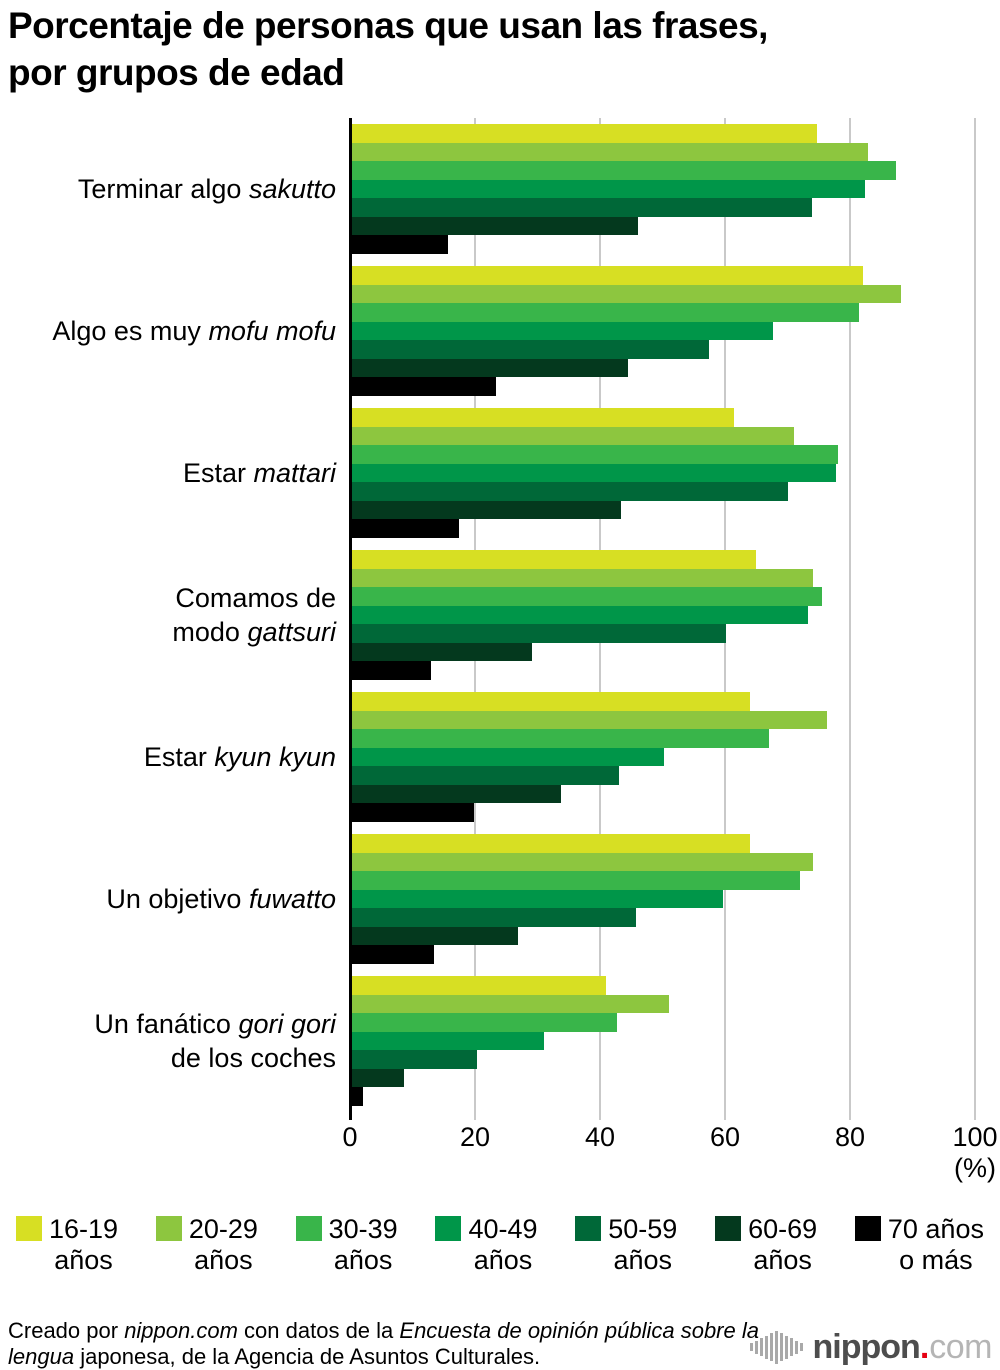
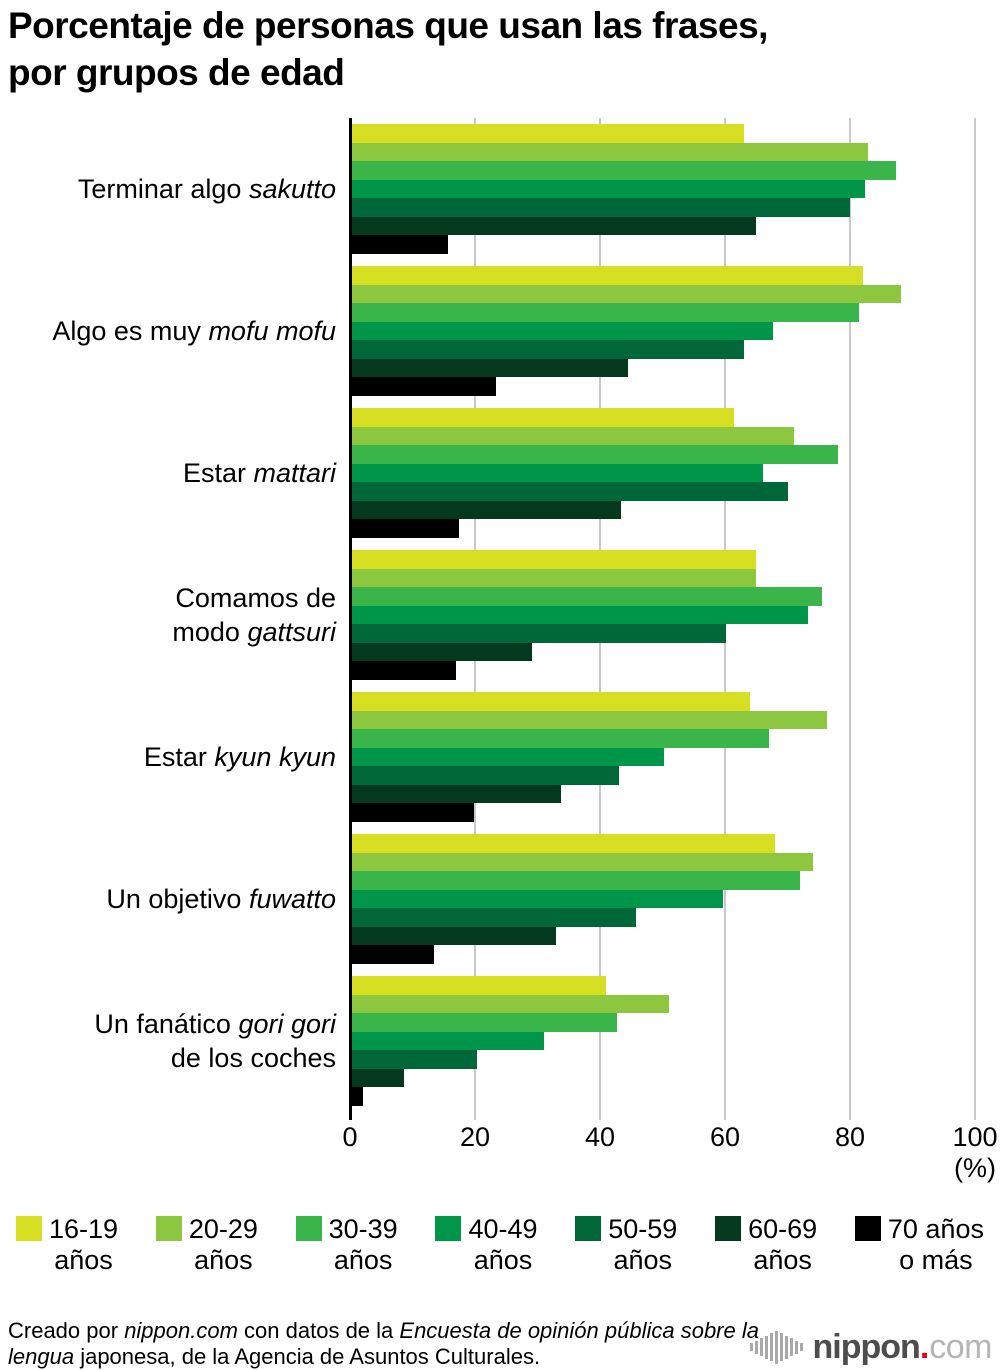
16-19 años/Terminar algo sakutto: 75 -> 63
50-59 años/Terminar algo sakutto: 74 -> 80
60-69 años/Terminar algo sakutto: 46 -> 65
50-59 años/Algo es muy mofu mofu: 58 -> 63
40-49 años/Estar mattari: 78 -> 66
20-29 años/Comamos de modo gattsuri: 74 -> 65
70 años o más/Comamos de modo gattsuri: 13 -> 17
16-19 años/Un objetivo fuwatto: 64 -> 68
60-69 años/Un objetivo fuwatto: 27 -> 33
